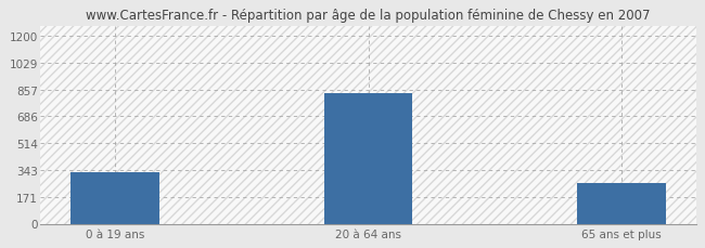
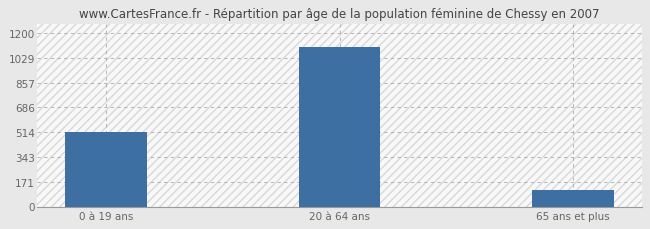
0 à 19 ans: 330 -> 510
20 à 64 ans: 830 -> 1100
65 ans et plus: 260 -> 110
